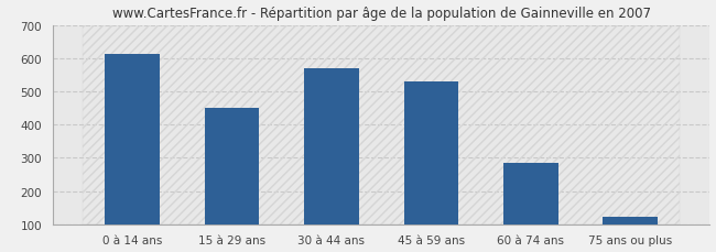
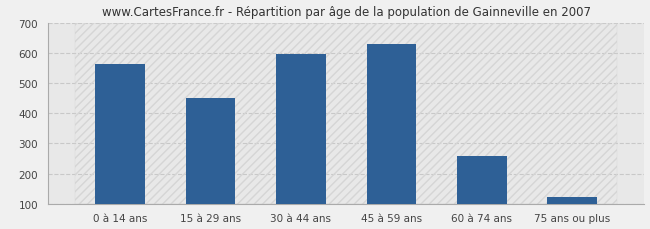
0 à 14 ans: 615 -> 565
30 à 44 ans: 570 -> 597
45 à 59 ans: 530 -> 630
60 à 74 ans: 285 -> 257
